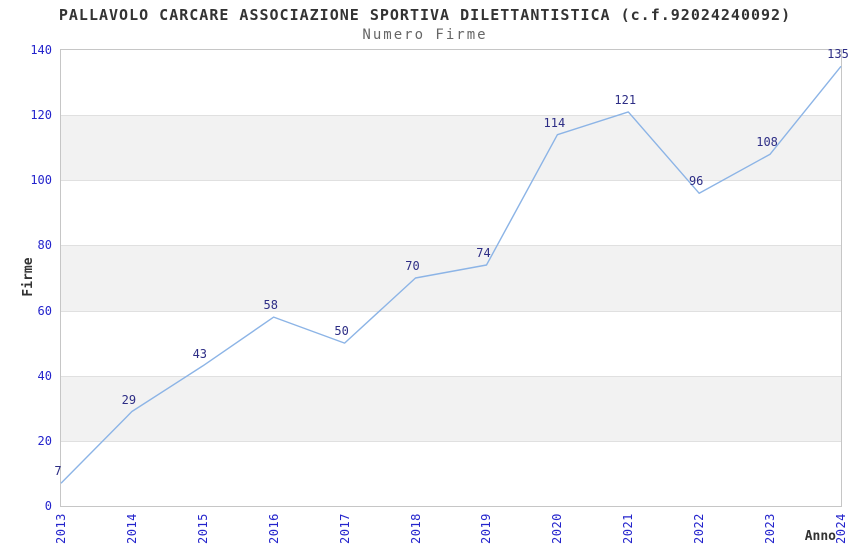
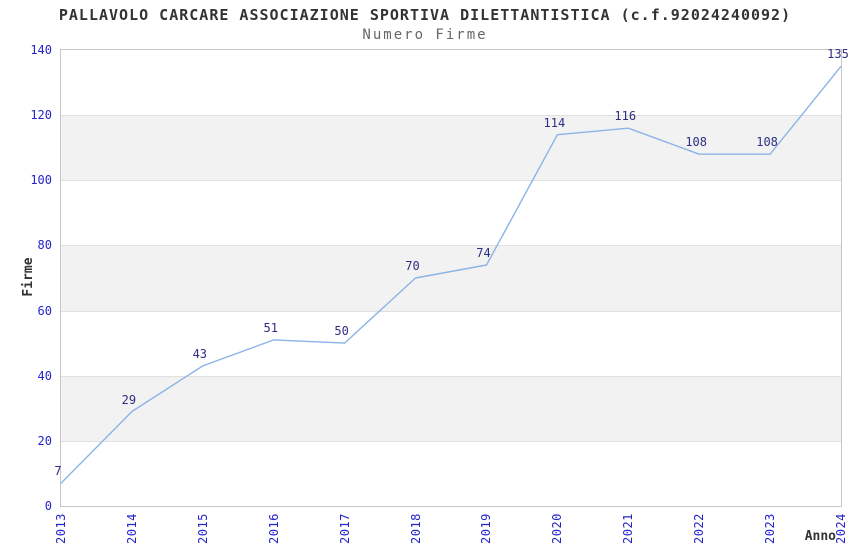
2016: 58 -> 51
2021: 121 -> 116
2022: 96 -> 108
